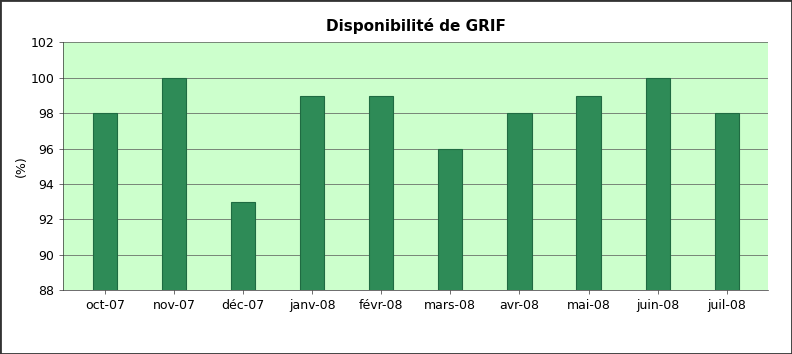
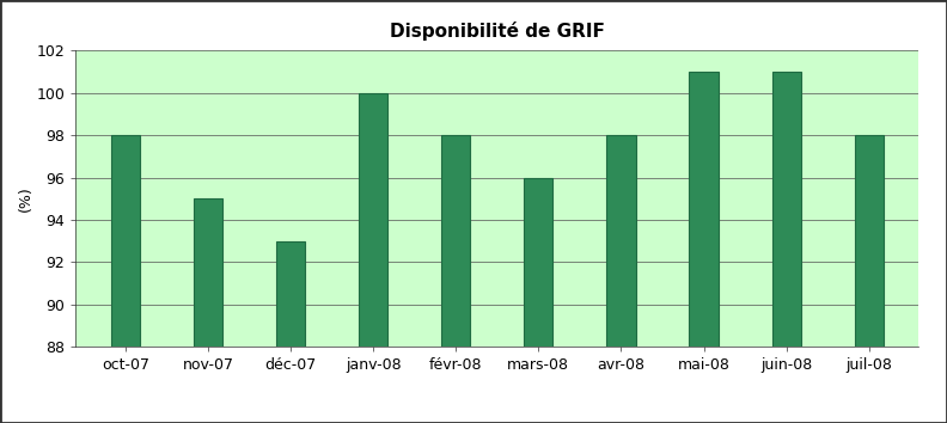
nov-07: 100 -> 95
janv-08: 99 -> 100
févr-08: 99 -> 98
mai-08: 99 -> 101
juin-08: 100 -> 101
